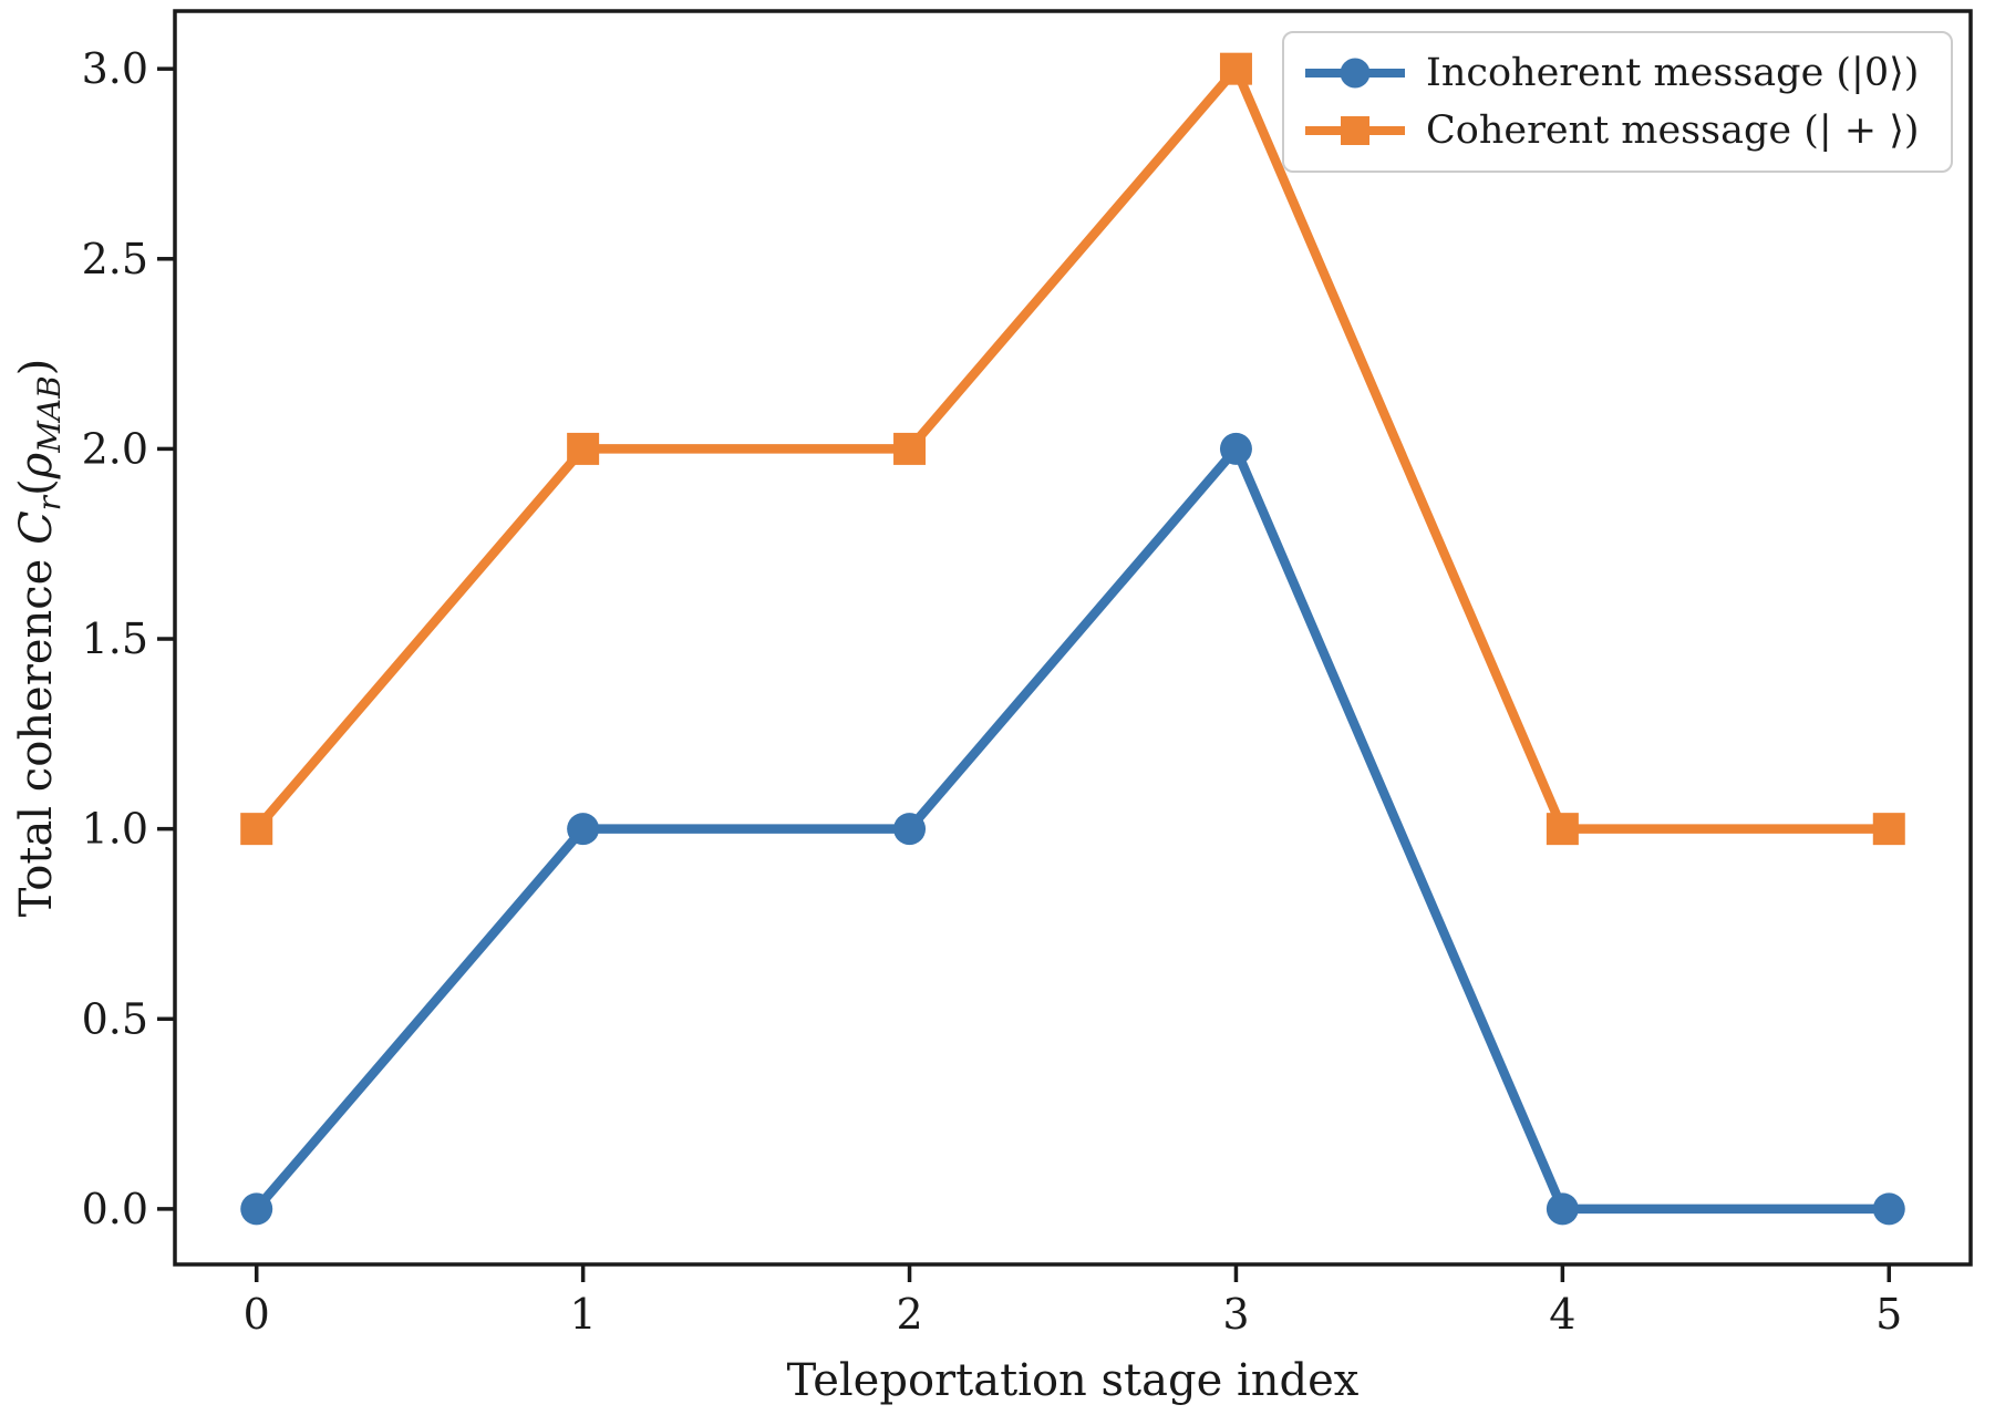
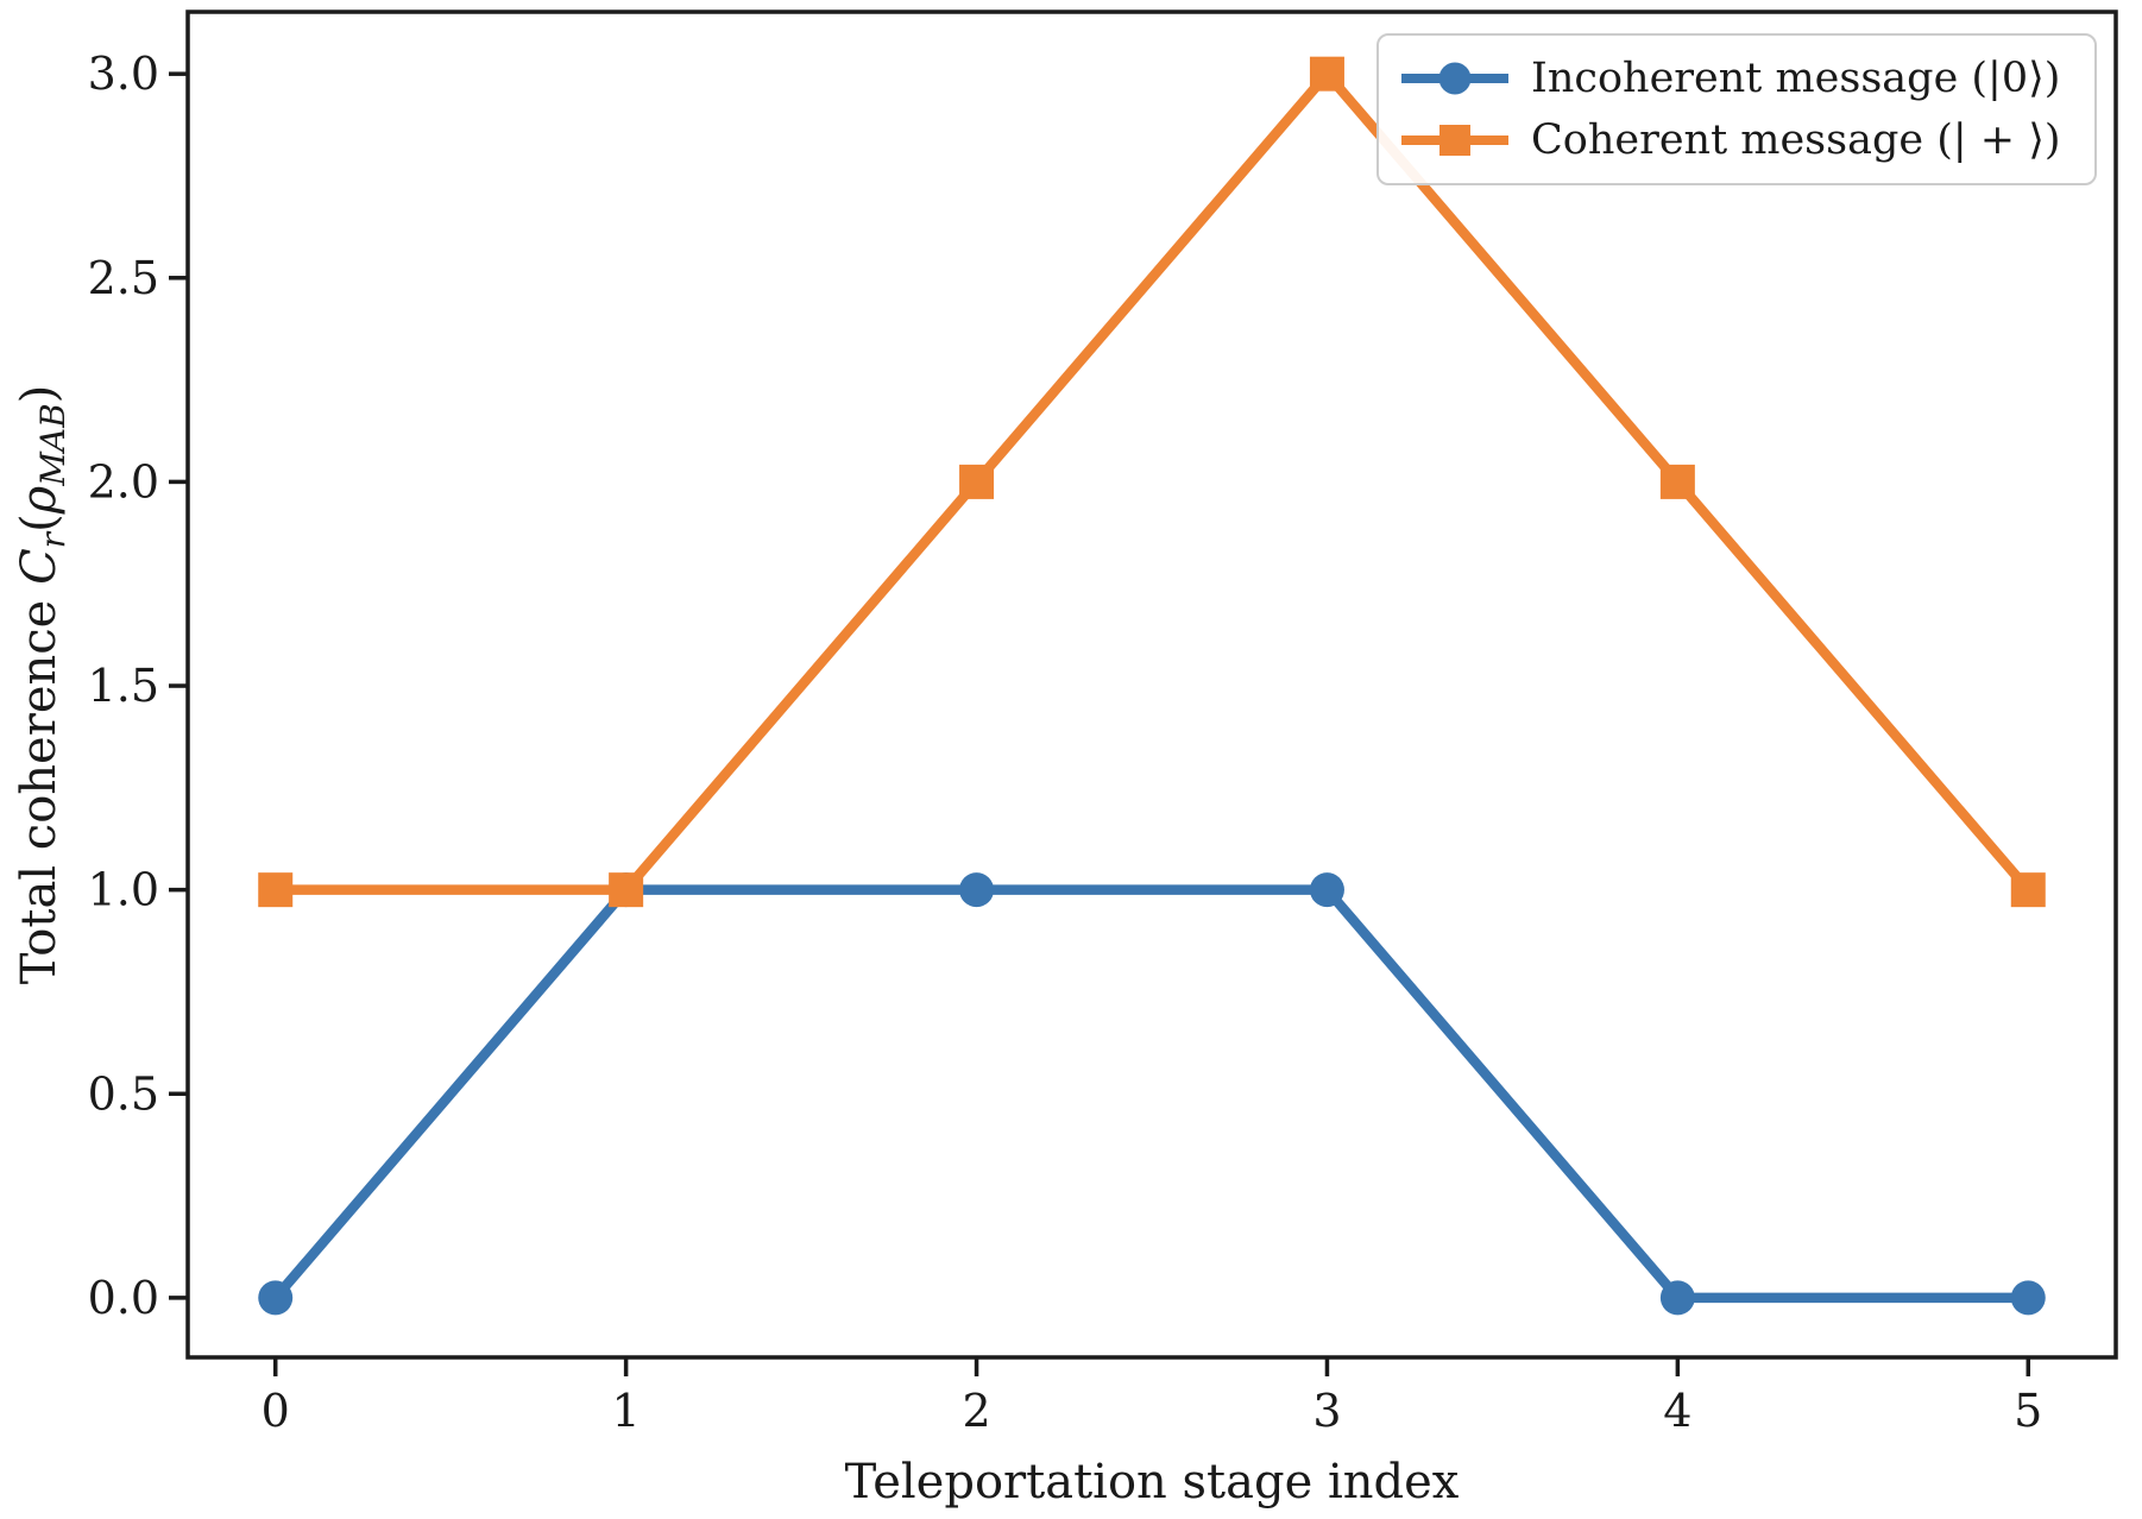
Coherent message (| + ⟩)/1: 2 -> 1
Incoherent message (|0⟩)/3: 2 -> 1
Coherent message (| + ⟩)/4: 1 -> 2
